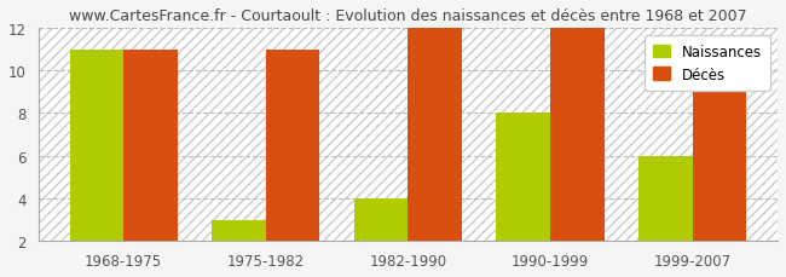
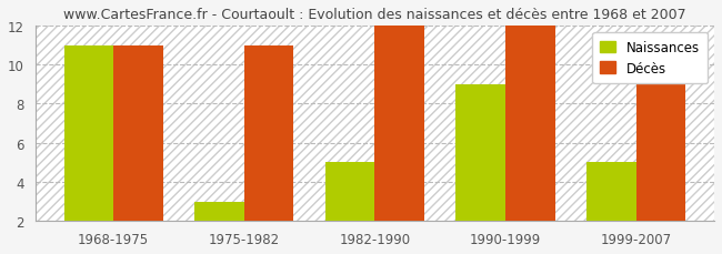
Naissances/1982-1990: 4 -> 5
Naissances/1990-1999: 8 -> 9
Naissances/1999-2007: 6 -> 5
